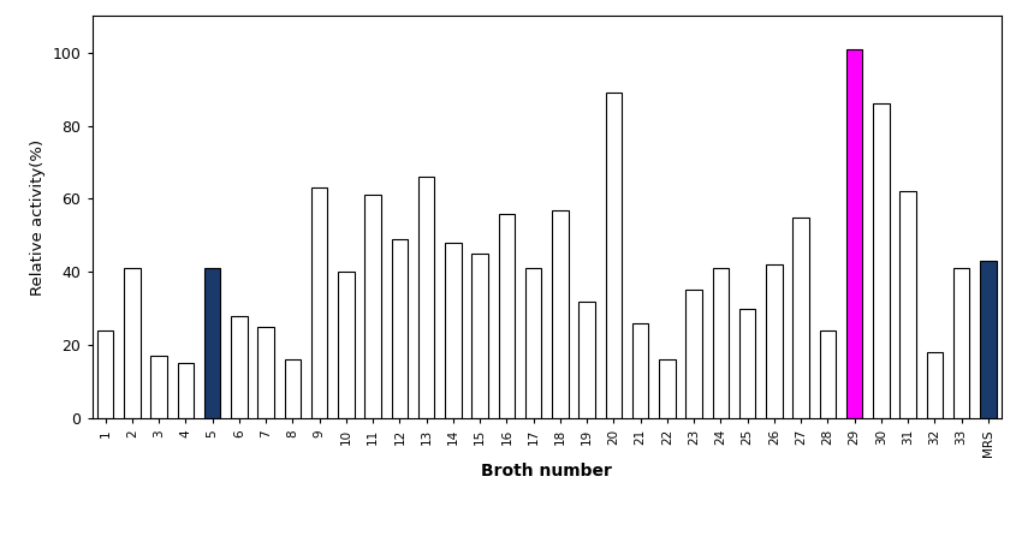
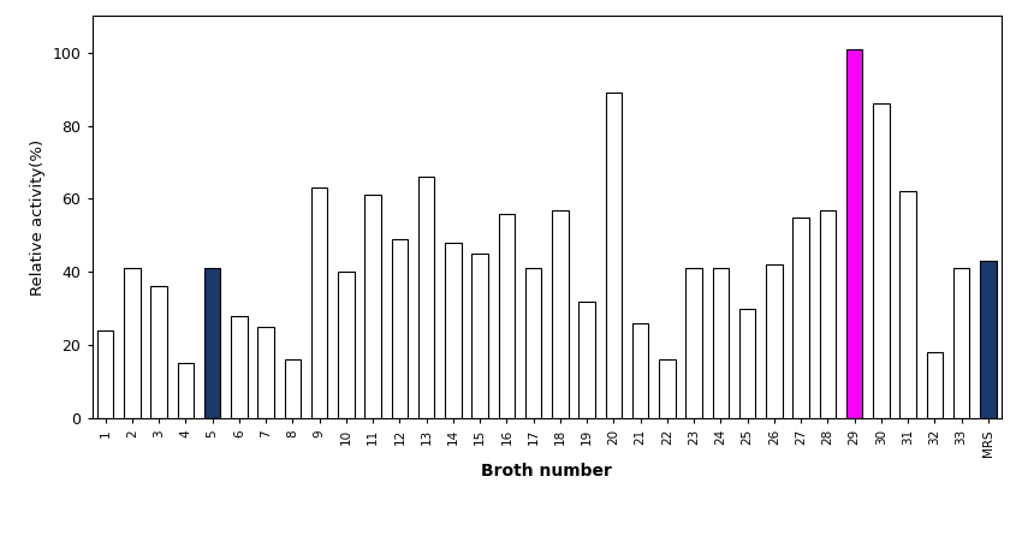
3: 17 -> 36
23: 35 -> 41
28: 24 -> 57
